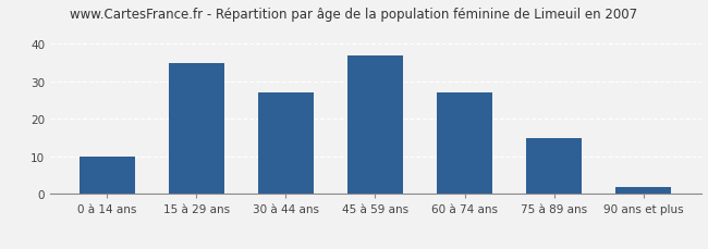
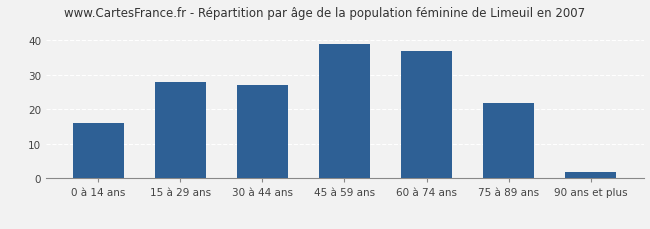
0 à 14 ans: 10 -> 16
15 à 29 ans: 35 -> 28
45 à 59 ans: 37 -> 39
60 à 74 ans: 27 -> 37
75 à 89 ans: 15 -> 22
